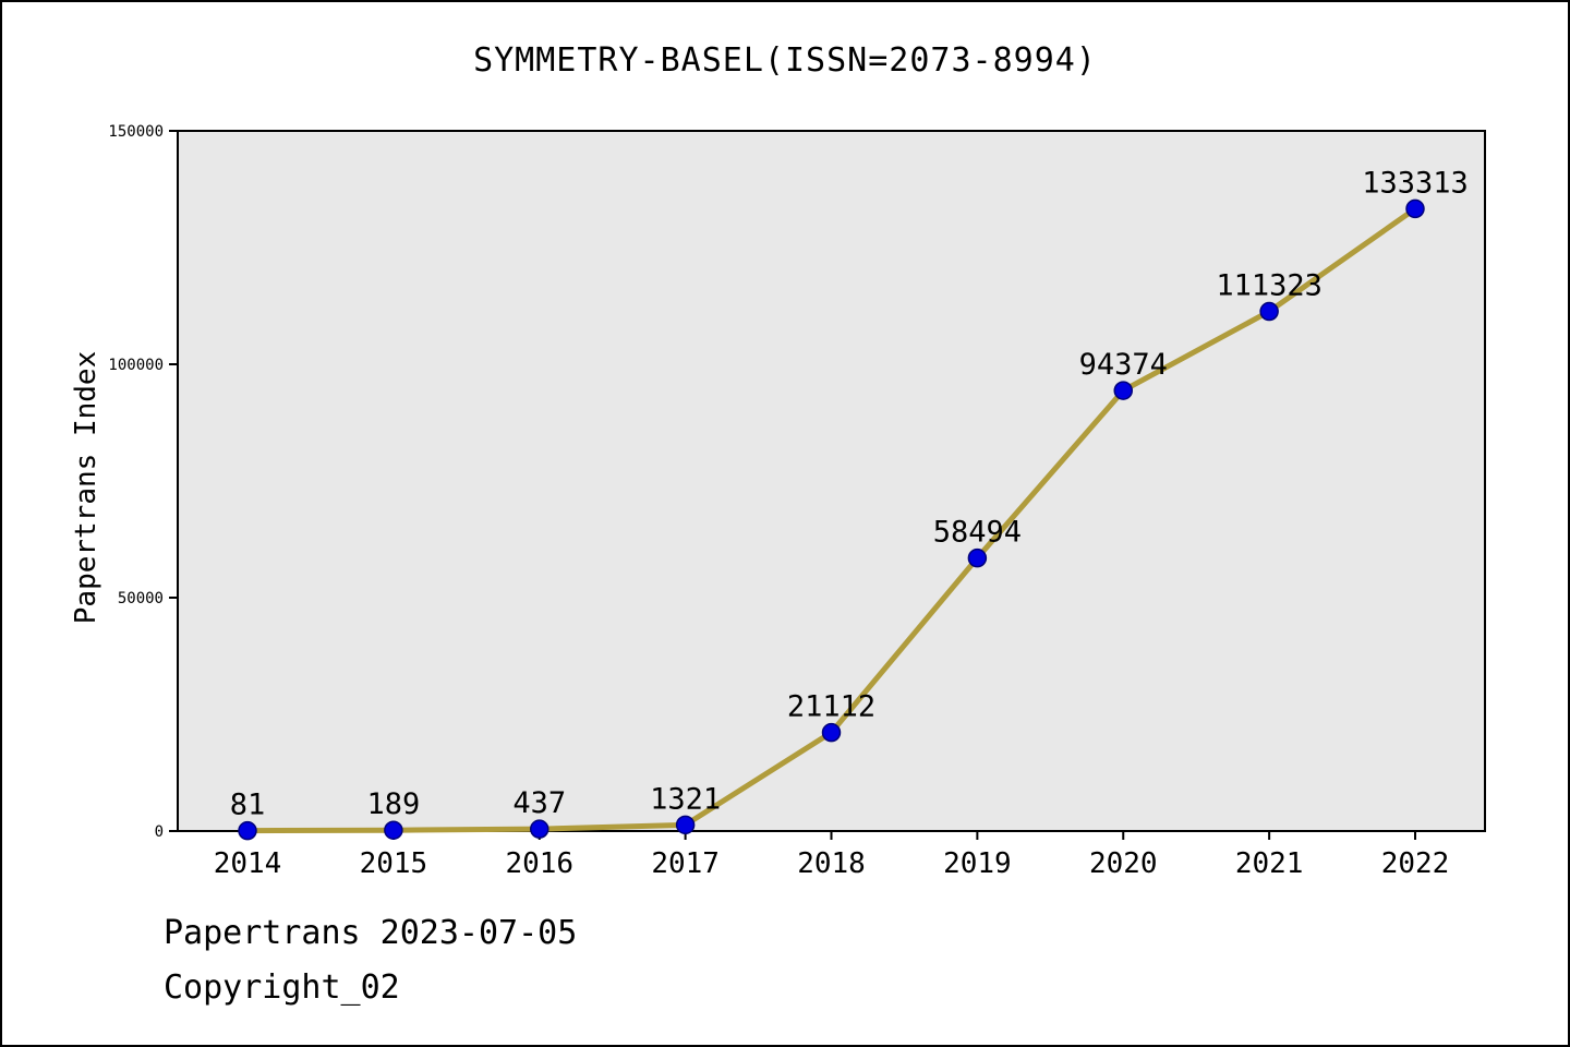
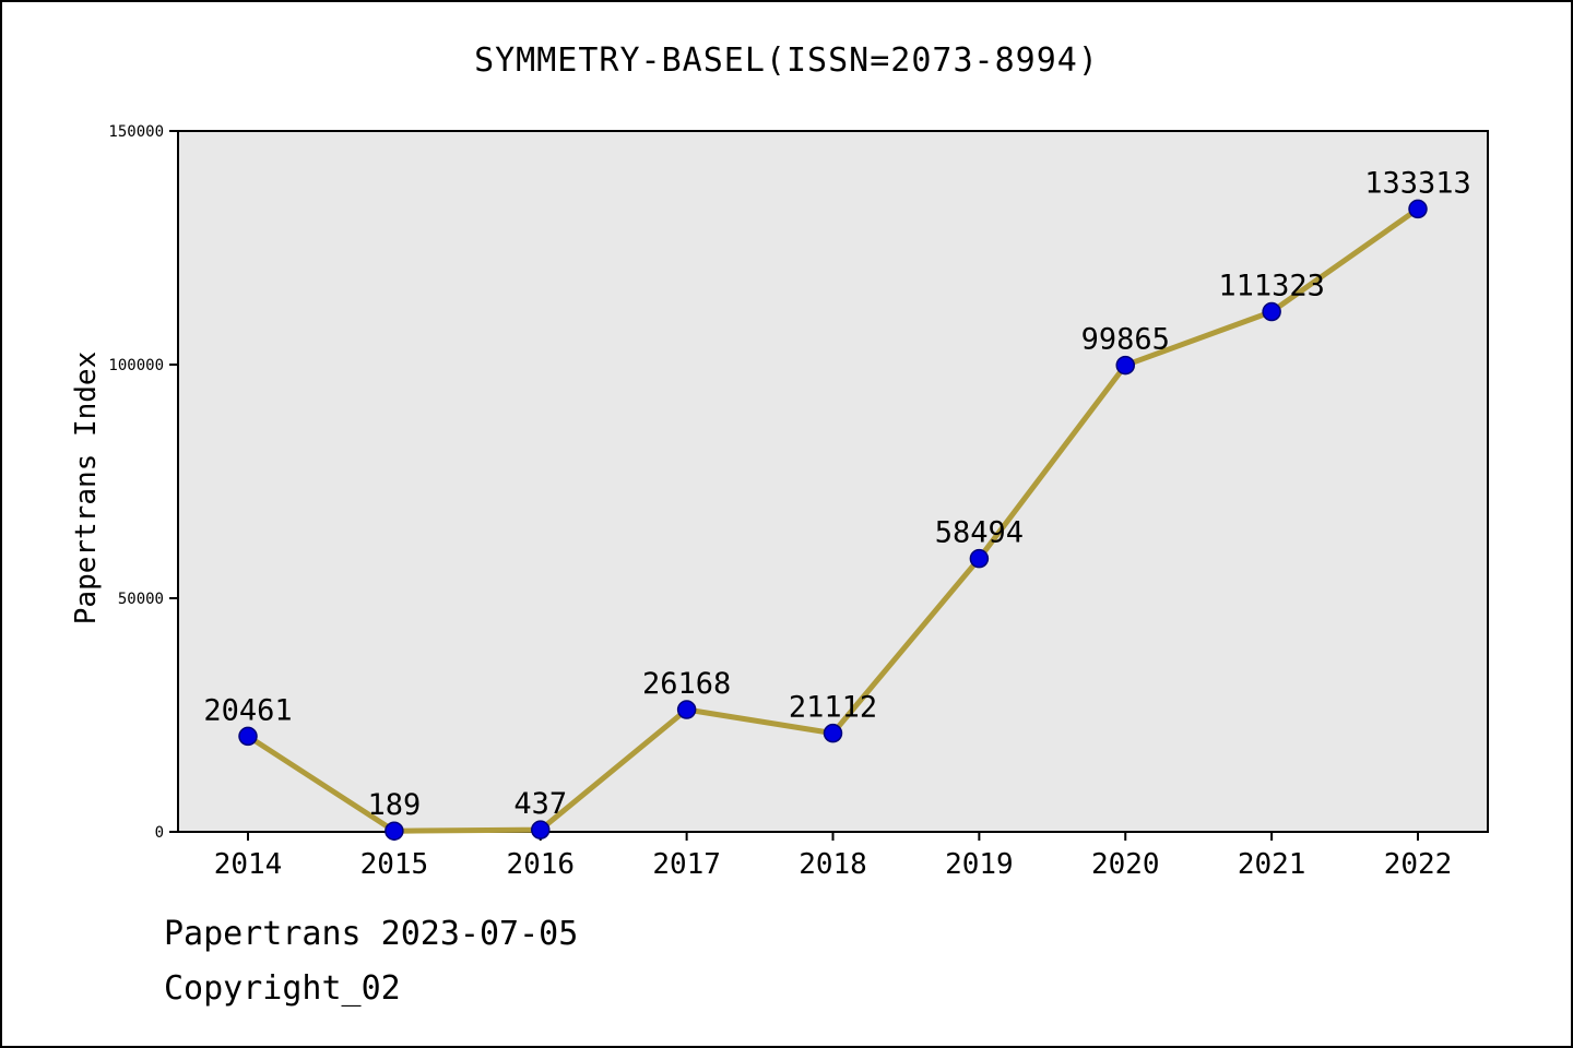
2014: 81 -> 20461
2017: 1321 -> 26168
2020: 94374 -> 99865
